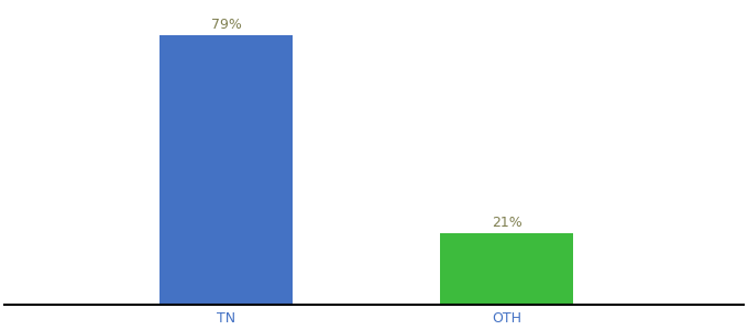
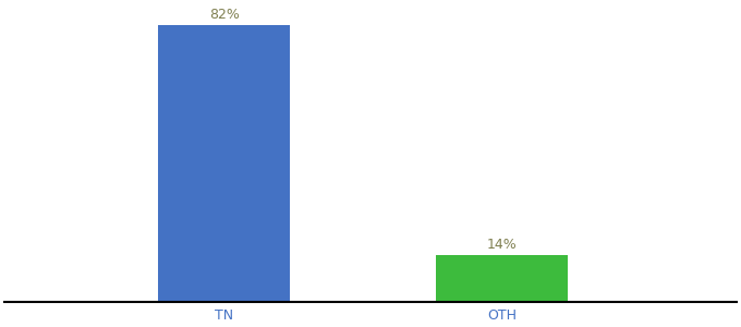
TN: 79% -> 82%
OTH: 21% -> 14%
